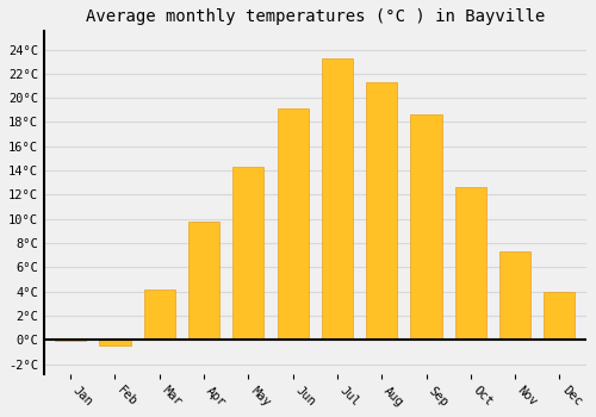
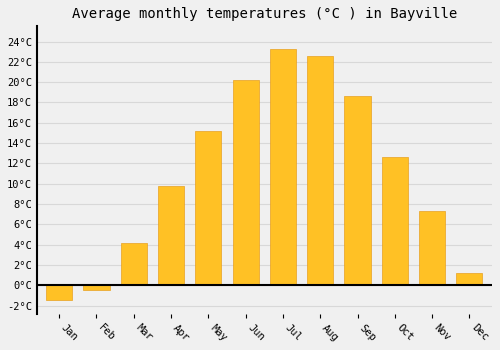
Jan: -0.1°C -> -1.5°C
May: 14.3°C -> 15.2°C
Jun: 19.1°C -> 20.2°C
Aug: 21.3°C -> 22.6°C
Dec: 4.0°C -> 1.2°C
